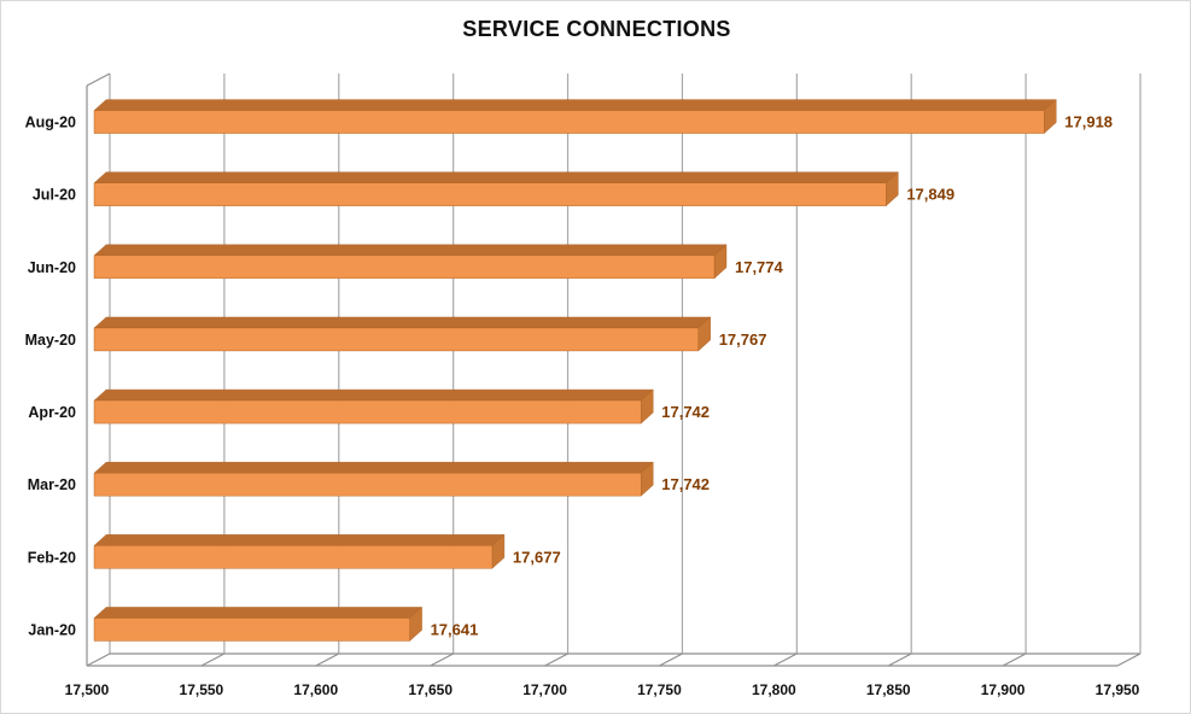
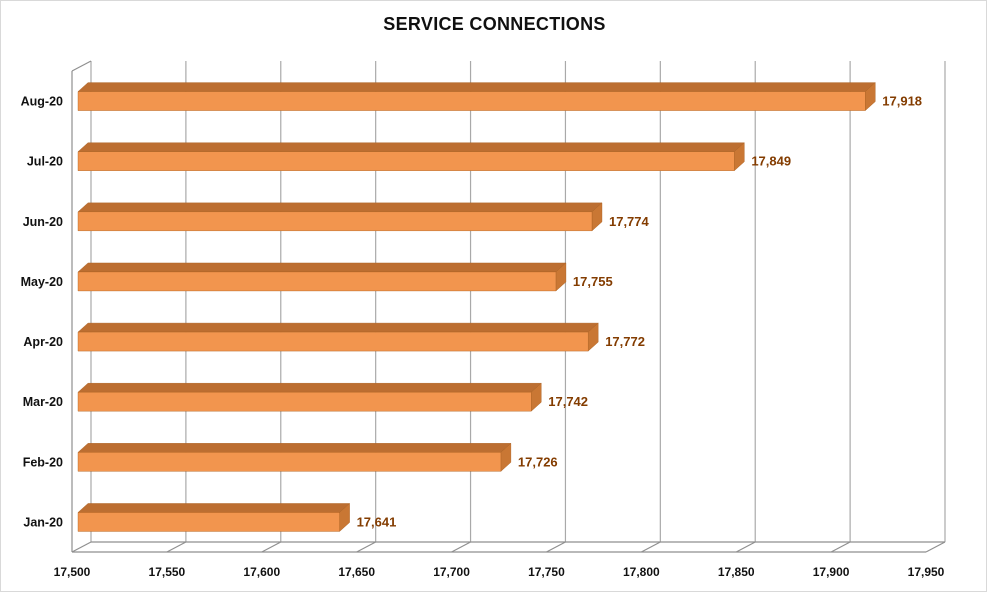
May-20: 17,767 -> 17,755
Apr-20: 17,742 -> 17,772
Feb-20: 17,677 -> 17,726
